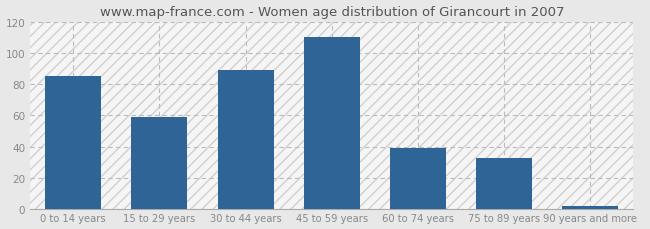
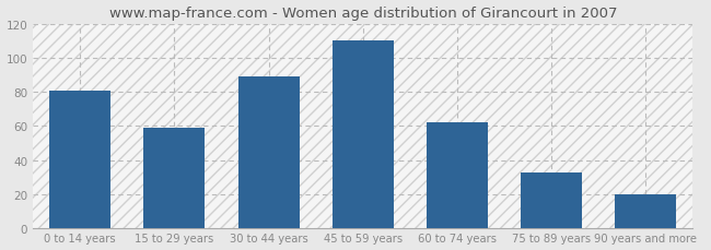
0 to 14 years: 85 -> 81
60 to 74 years: 39 -> 62
90 years and more: 2 -> 20
